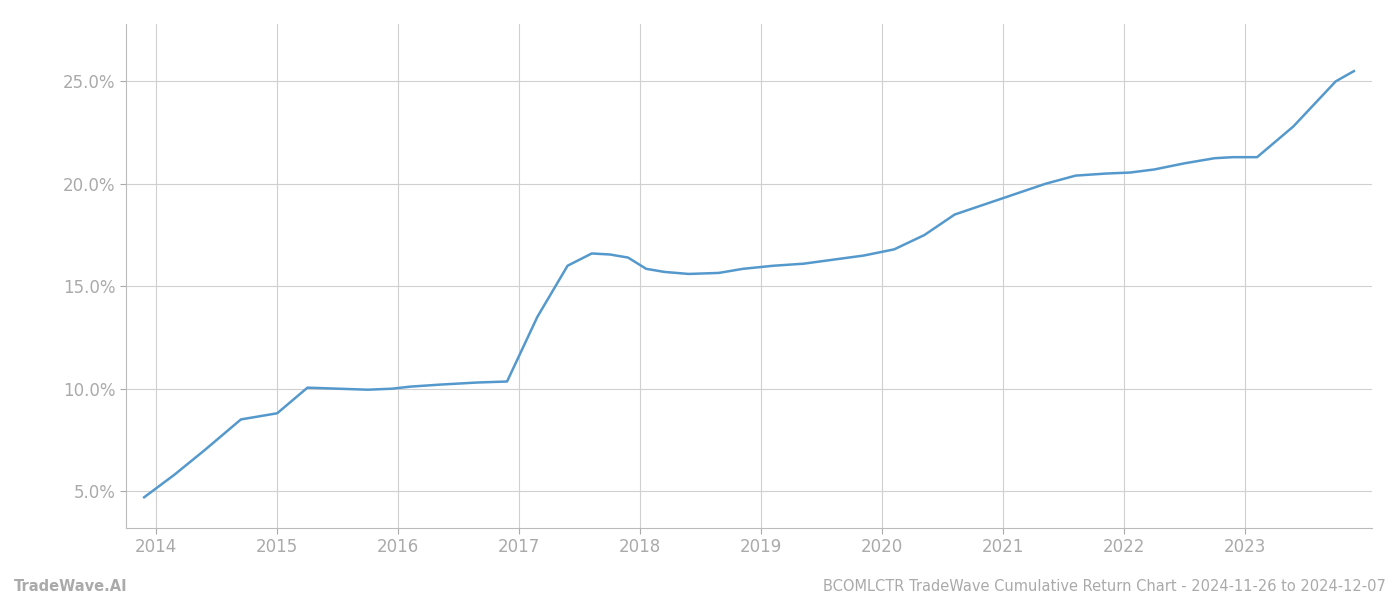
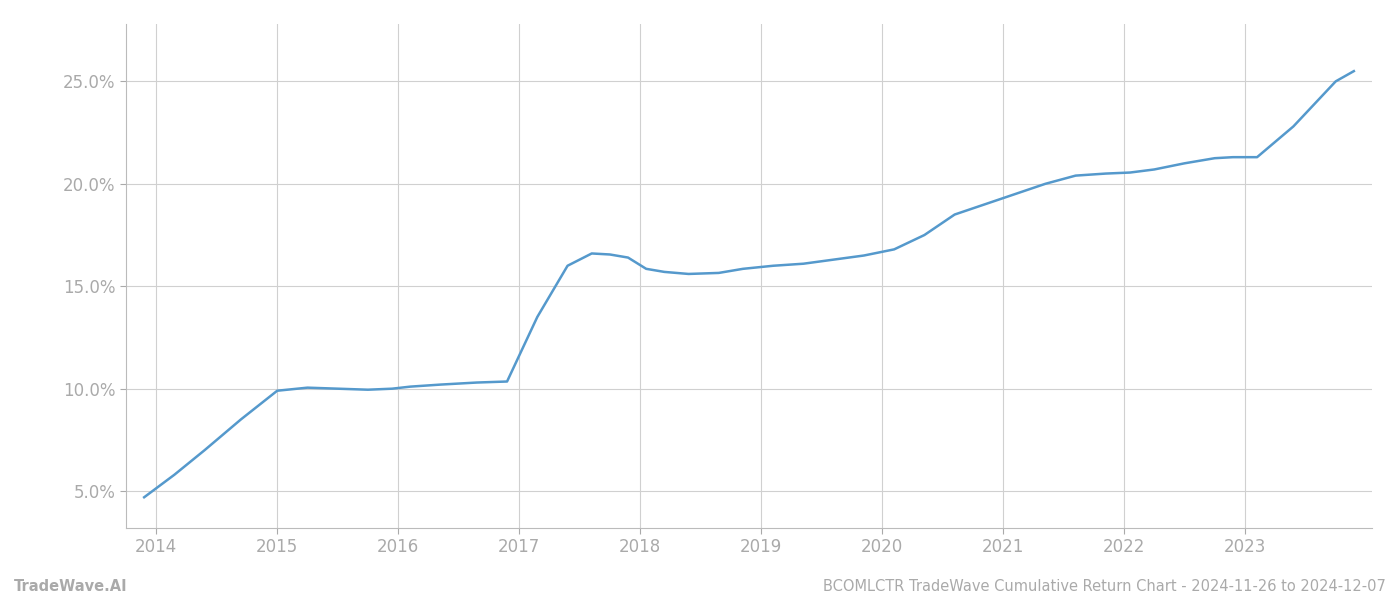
2015: 8.80% -> 9.90%
